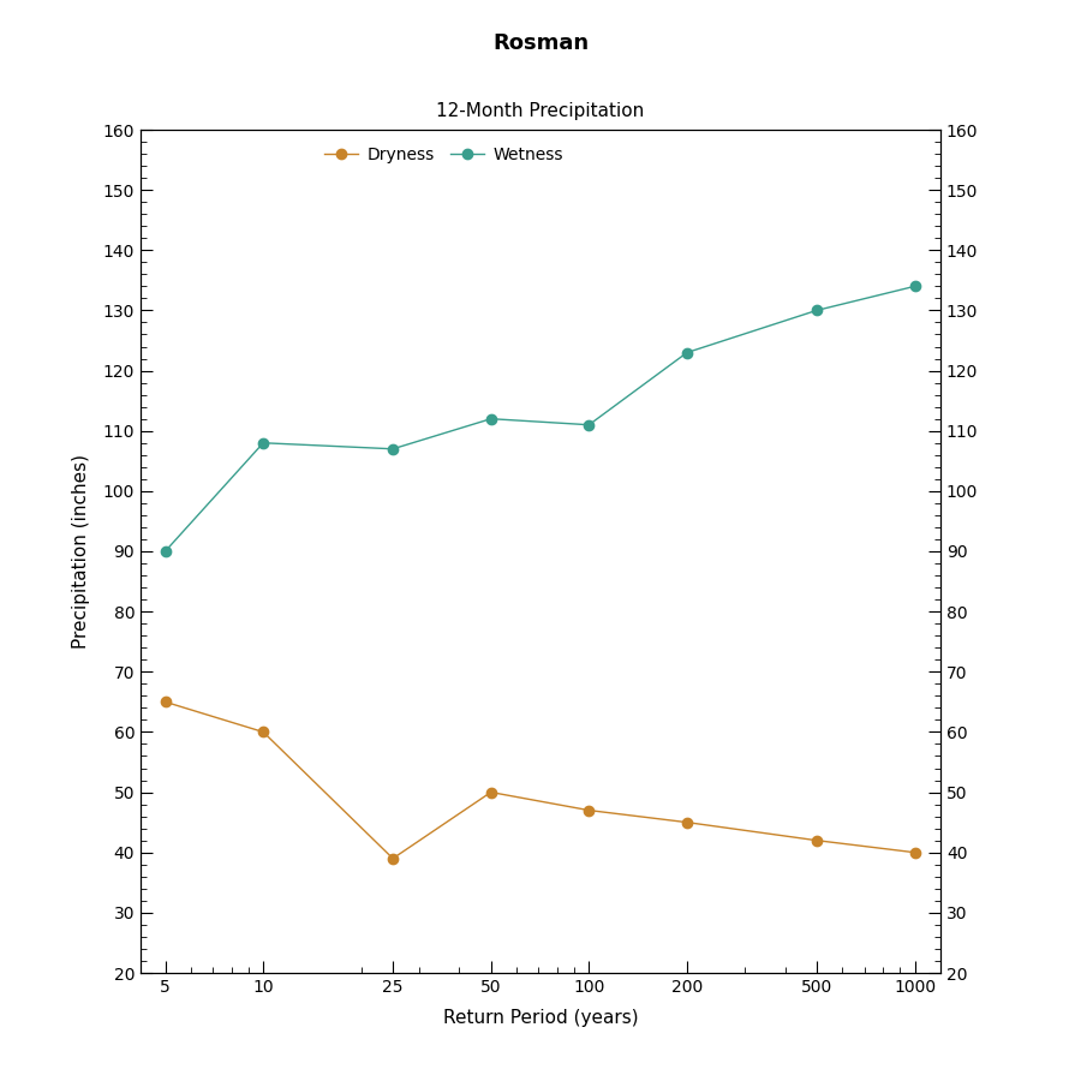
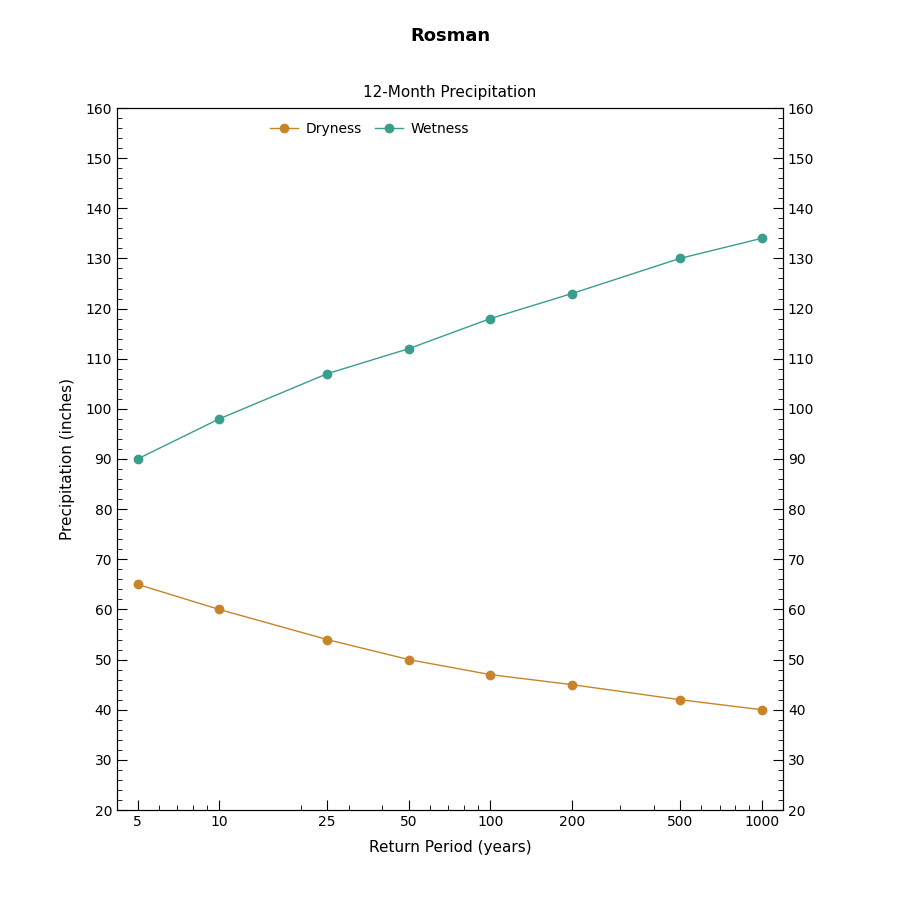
Wetness/10: 108 -> 98
Dryness/25: 39 -> 54
Wetness/100: 111 -> 118
